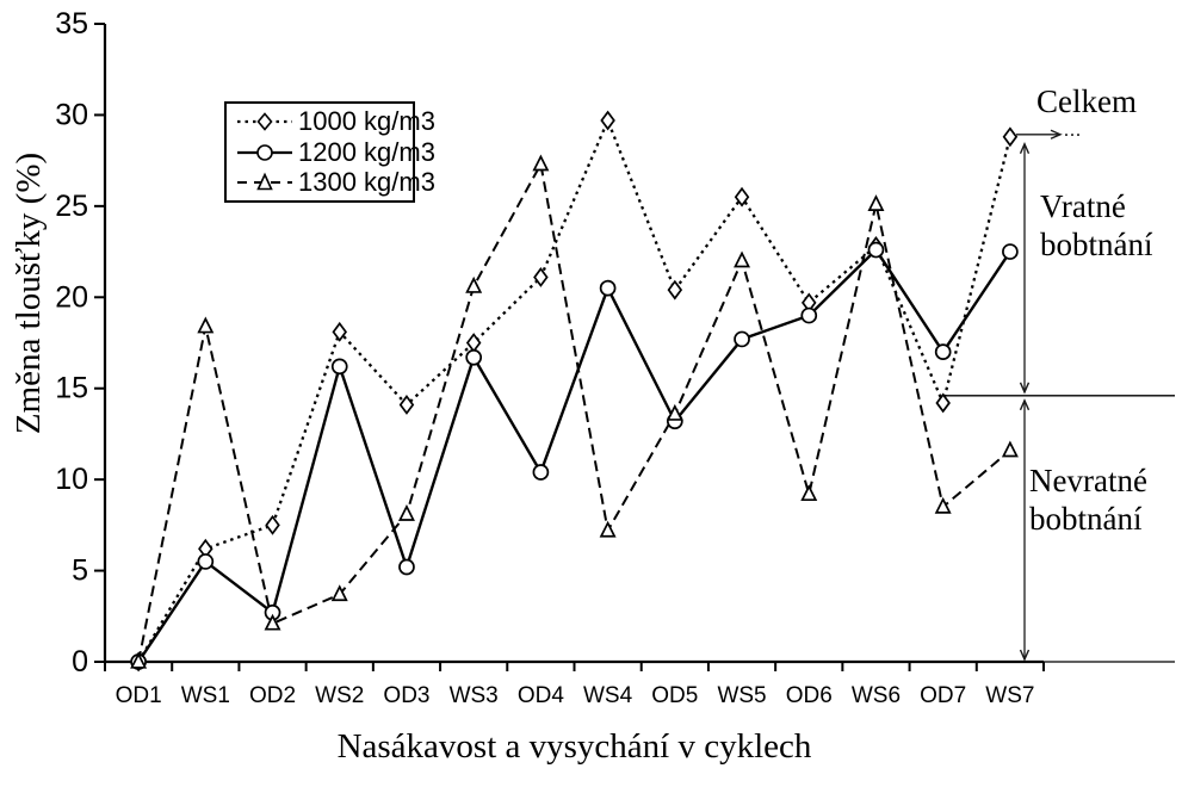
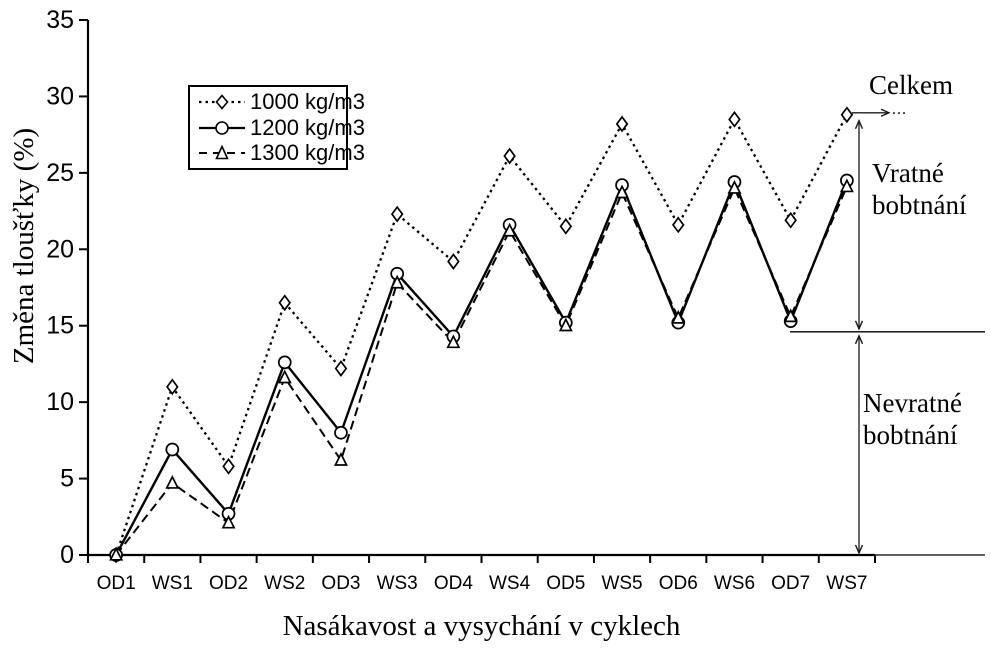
1000 kg/m3/WS1: 6.2 -> 11.0
1200 kg/m3/WS1: 5.5 -> 6.9
1300 kg/m3/WS1: 18.4 -> 4.7
1000 kg/m3/OD2: 7.5 -> 5.8
1000 kg/m3/WS2: 18.1 -> 16.5
1200 kg/m3/WS2: 16.2 -> 12.6
1300 kg/m3/WS2: 3.7 -> 11.6
1000 kg/m3/OD3: 14.1 -> 12.2
1200 kg/m3/OD3: 5.2 -> 8.0
1300 kg/m3/OD3: 8.1 -> 6.2
1000 kg/m3/WS3: 17.5 -> 22.3
1200 kg/m3/WS3: 16.7 -> 18.4
1300 kg/m3/WS3: 20.6 -> 17.8
1000 kg/m3/OD4: 21.1 -> 19.2
1200 kg/m3/OD4: 10.4 -> 14.3
1300 kg/m3/OD4: 27.3 -> 13.9
1000 kg/m3/WS4: 29.7 -> 26.1
1200 kg/m3/WS4: 20.5 -> 21.6
1300 kg/m3/WS4: 7.2 -> 21.2
1000 kg/m3/OD5: 20.4 -> 21.5
1200 kg/m3/OD5: 13.2 -> 15.2
1300 kg/m3/OD5: 13.6 -> 15.0
1000 kg/m3/WS5: 25.5 -> 28.2
1200 kg/m3/WS5: 17.7 -> 24.2
1300 kg/m3/WS5: 22.0 -> 23.7
1000 kg/m3/OD6: 19.7 -> 21.6
1200 kg/m3/OD6: 19.0 -> 15.2
1300 kg/m3/OD6: 9.2 -> 15.5
1000 kg/m3/WS6: 22.8 -> 28.5
1200 kg/m3/WS6: 22.6 -> 24.4
1300 kg/m3/WS6: 25.1 -> 24.0
1000 kg/m3/OD7: 14.2 -> 21.9
1200 kg/m3/OD7: 17.0 -> 15.3
1300 kg/m3/OD7: 8.5 -> 15.6
1200 kg/m3/WS7: 22.5 -> 24.5
1300 kg/m3/WS7: 11.6 -> 24.1
